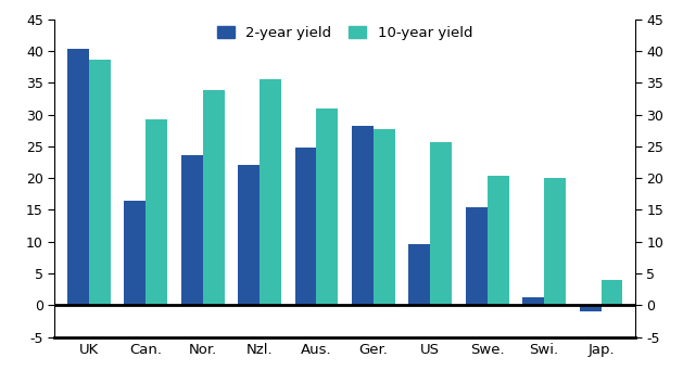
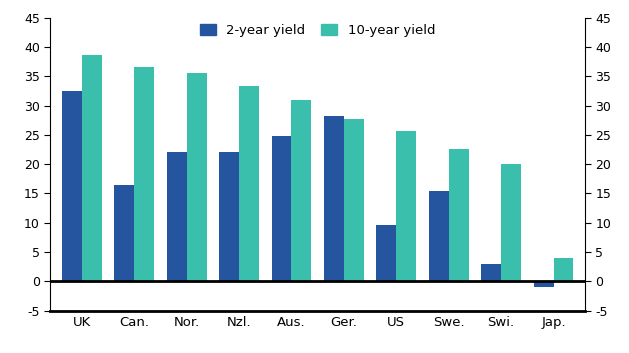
2-year yield/UK: 40.4 -> 32.5
10-year yield/Can.: 29.2 -> 36.5
2-year yield/Nor.: 23.6 -> 22.0
10-year yield/Nor.: 33.8 -> 35.5
10-year yield/Nzl.: 35.6 -> 33.3
10-year yield/Swe.: 20.4 -> 22.5
2-year yield/Swi.: 1.2 -> 3.0
